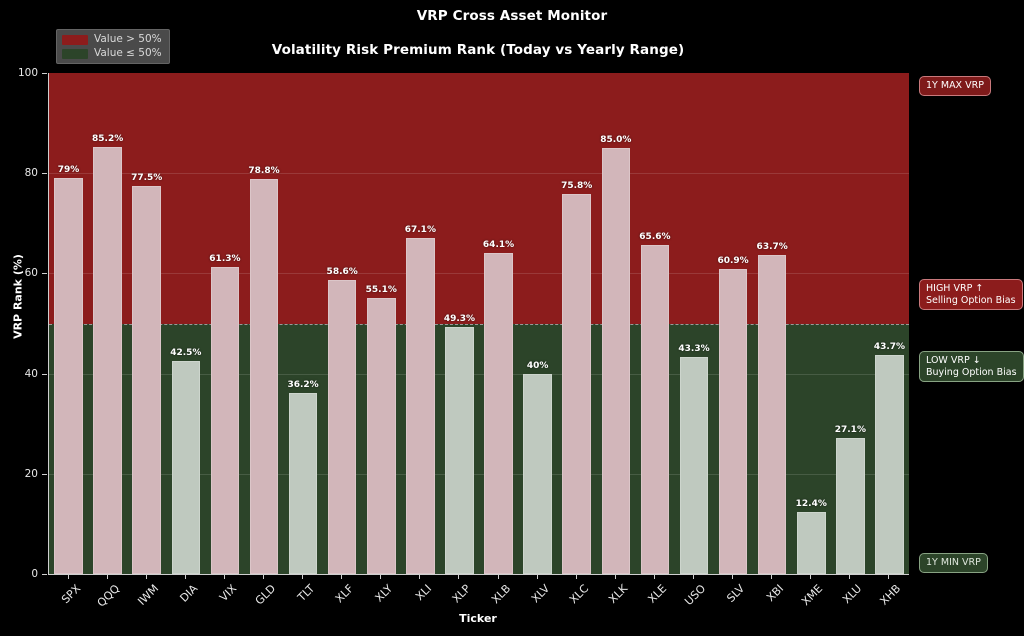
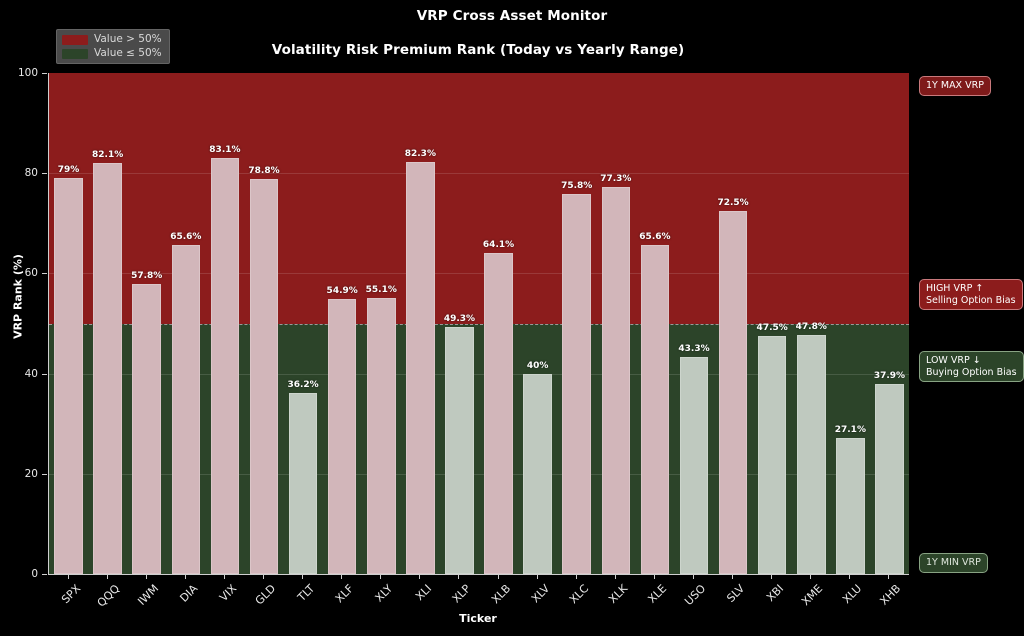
QQQ: 85.2% -> 82.1%
IWM: 77.5% -> 57.8%
DIA: 42.5% -> 65.6%
VIX: 61.3% -> 83.1%
XLF: 58.6% -> 54.9%
XLI: 67.1% -> 82.3%
XLK: 85.0% -> 77.3%
SLV: 60.9% -> 72.5%
XBI: 63.7% -> 47.5%
XME: 12.4% -> 47.8%
XHB: 43.7% -> 37.9%
